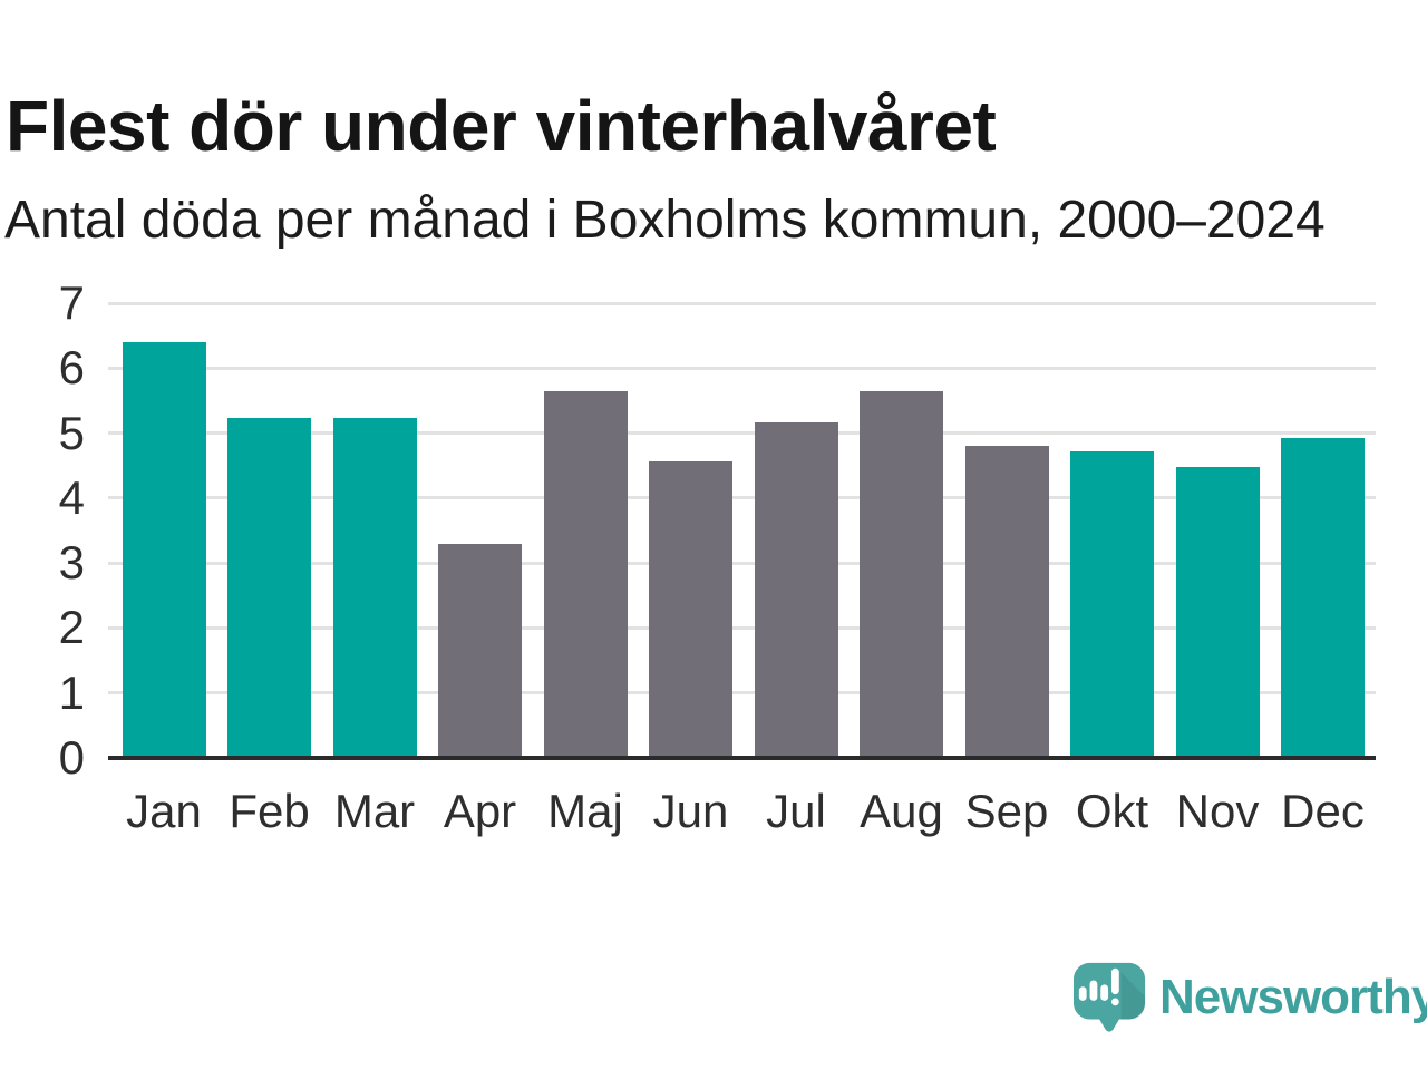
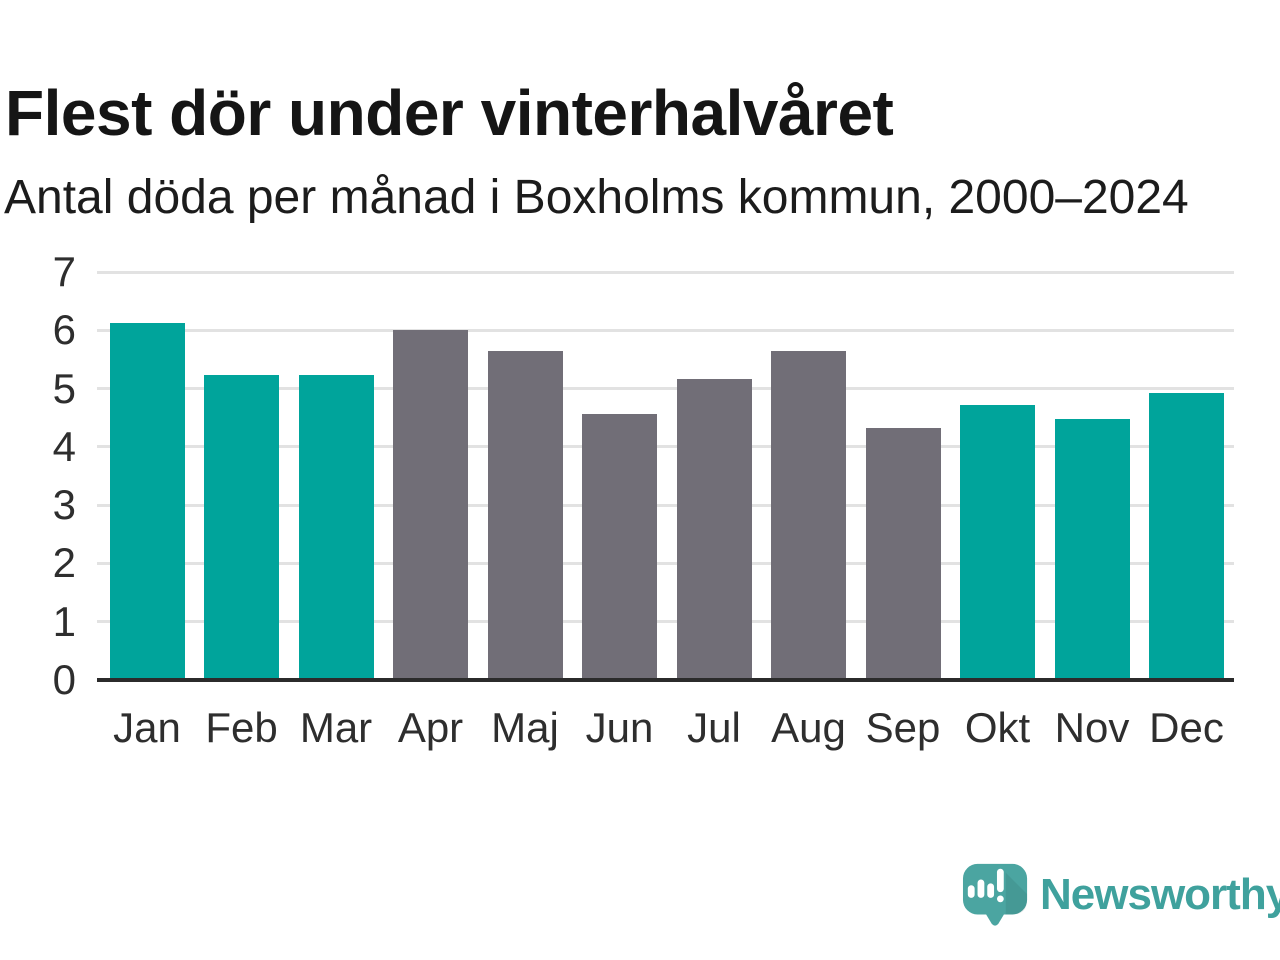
Jan: 6.4 -> 6.1
Apr: 3.3 -> 6.0
Sep: 4.8 -> 4.3
